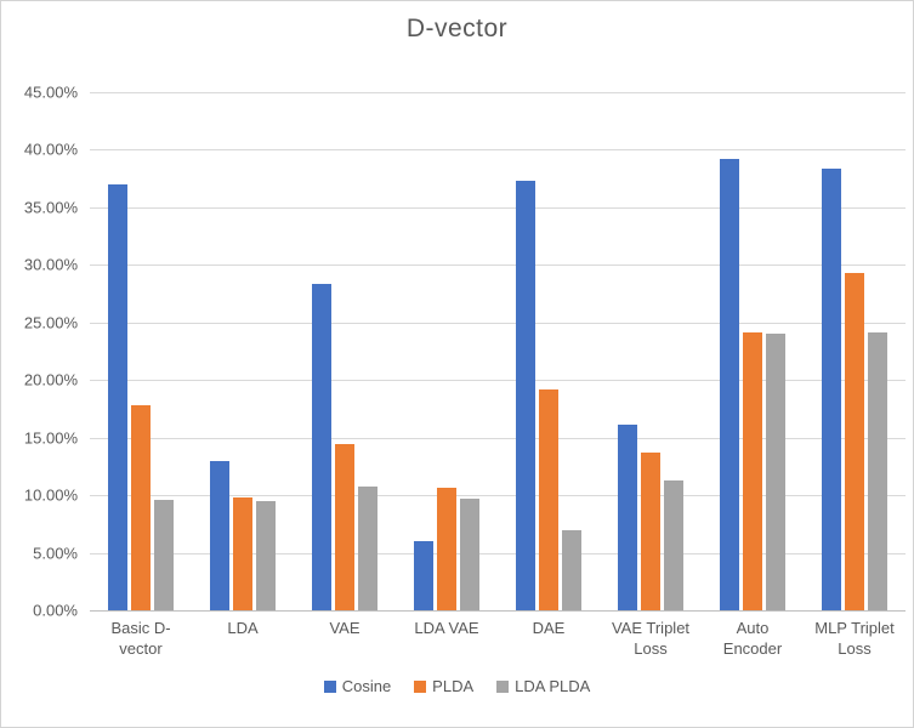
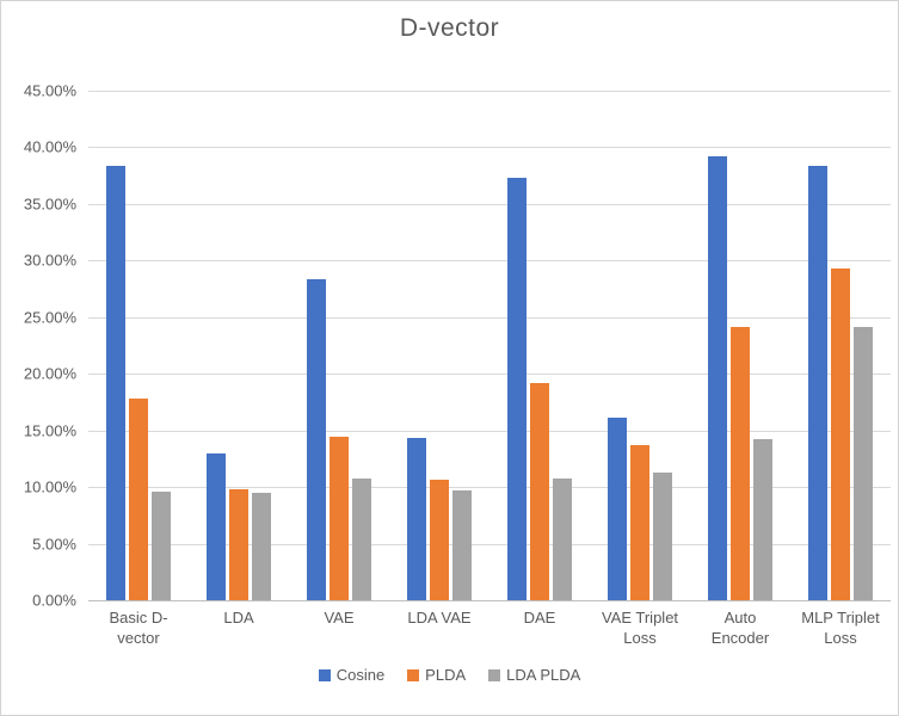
Cosine/Basic D-vector: 37% -> 38%
Cosine/LDA VAE: 6% -> 14%
LDA PLDA/DAE: 7% -> 11%
LDA PLDA/Auto Encoder: 24% -> 14%
